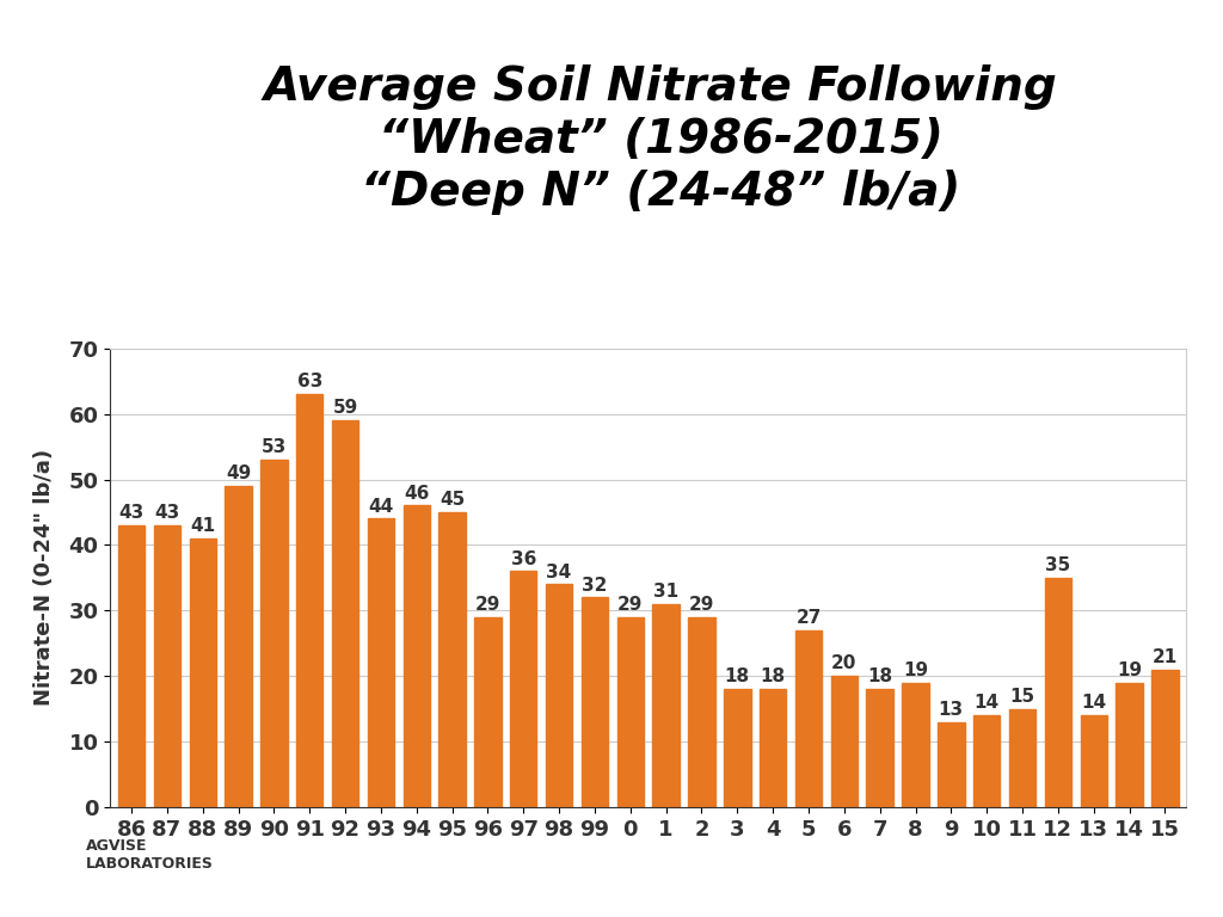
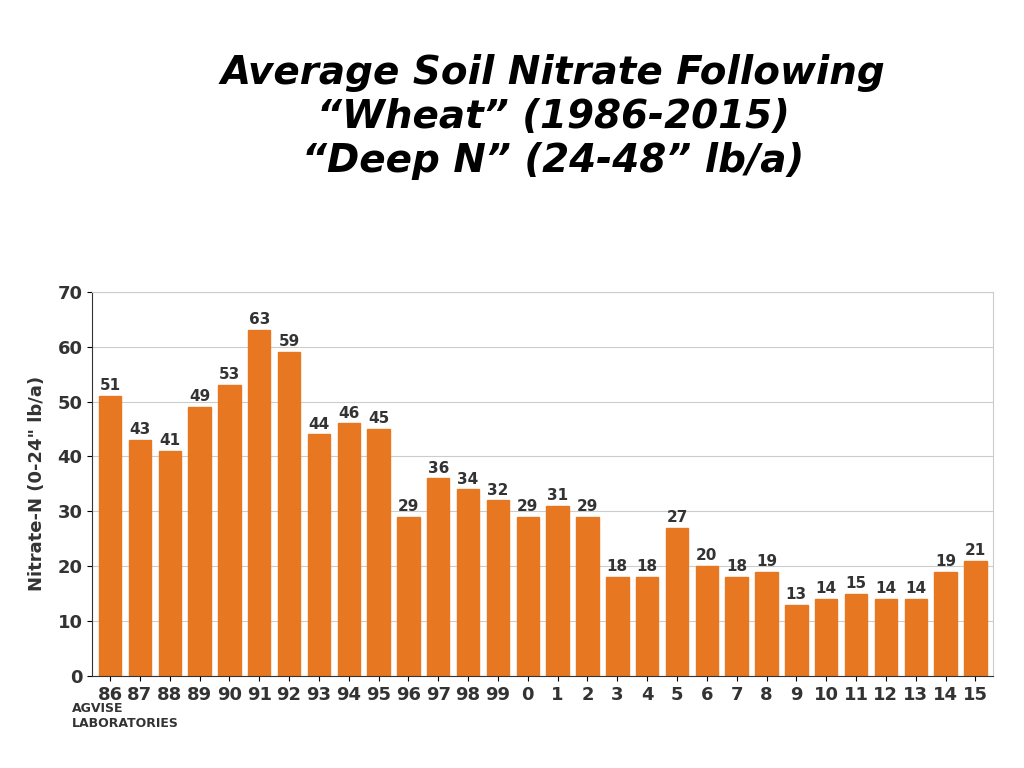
86: 43 -> 51
12: 35 -> 14
